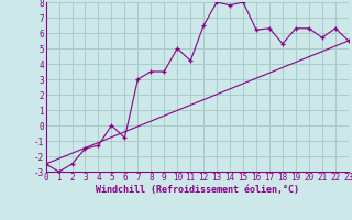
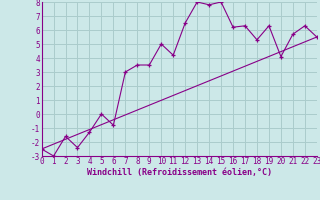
2: -2.5 -> -1.6
3: -1.5 -> -2.4
20: 6.3 -> 4.1
